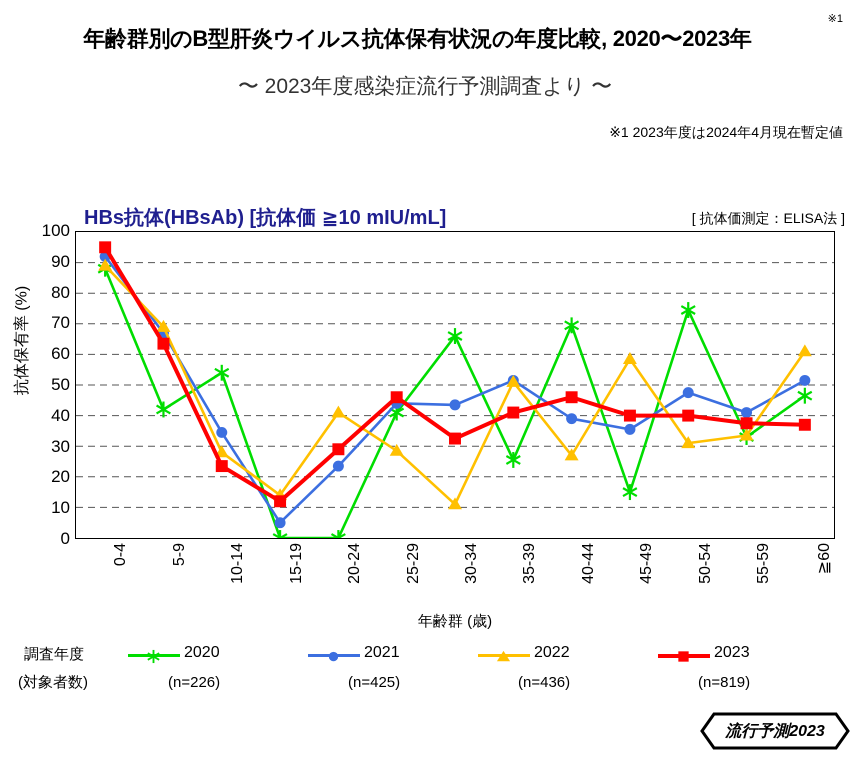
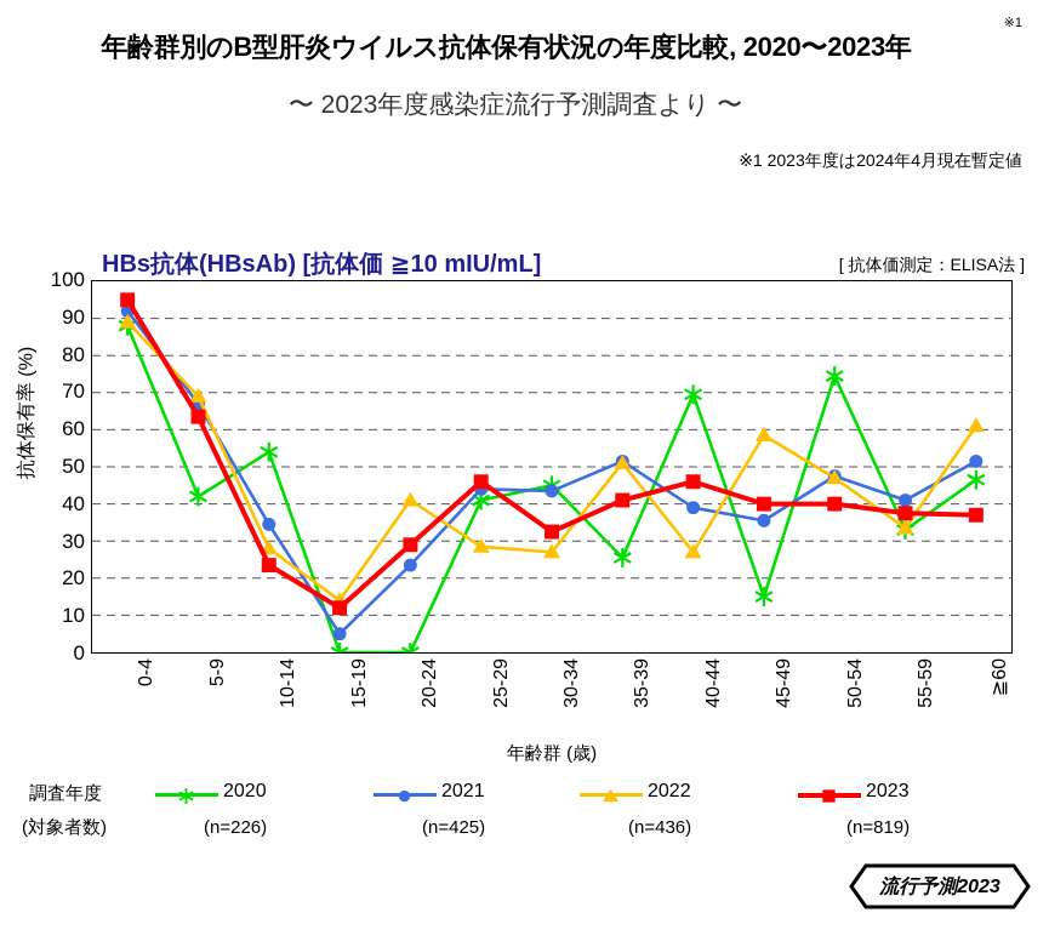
2020/30-34: 66 -> 45
2022/30-34: 11 -> 27
2022/50-54: 31 -> 47
